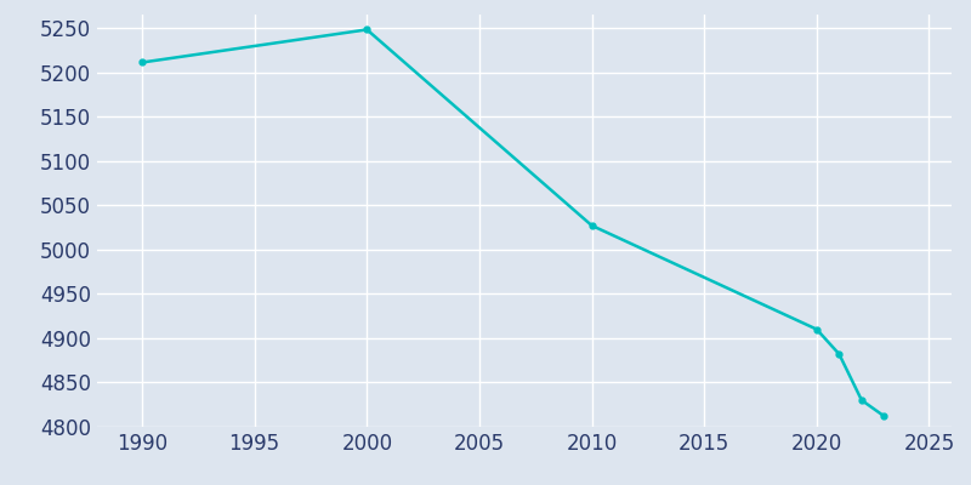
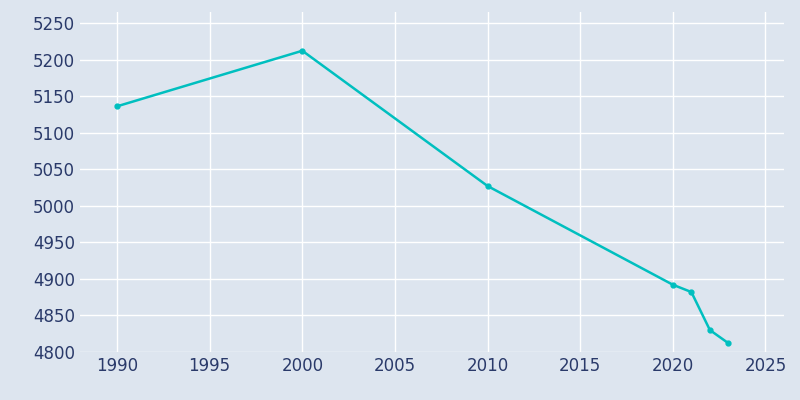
1990: 5211 -> 5136
2000: 5248 -> 5212
2020: 4910 -> 4892
